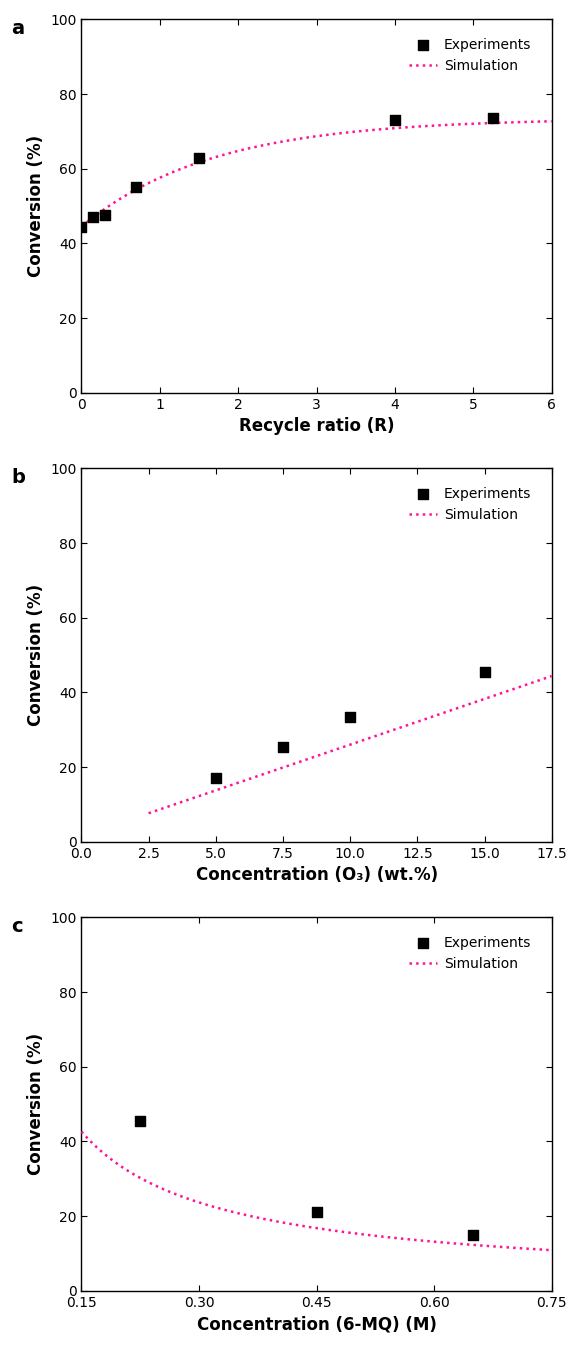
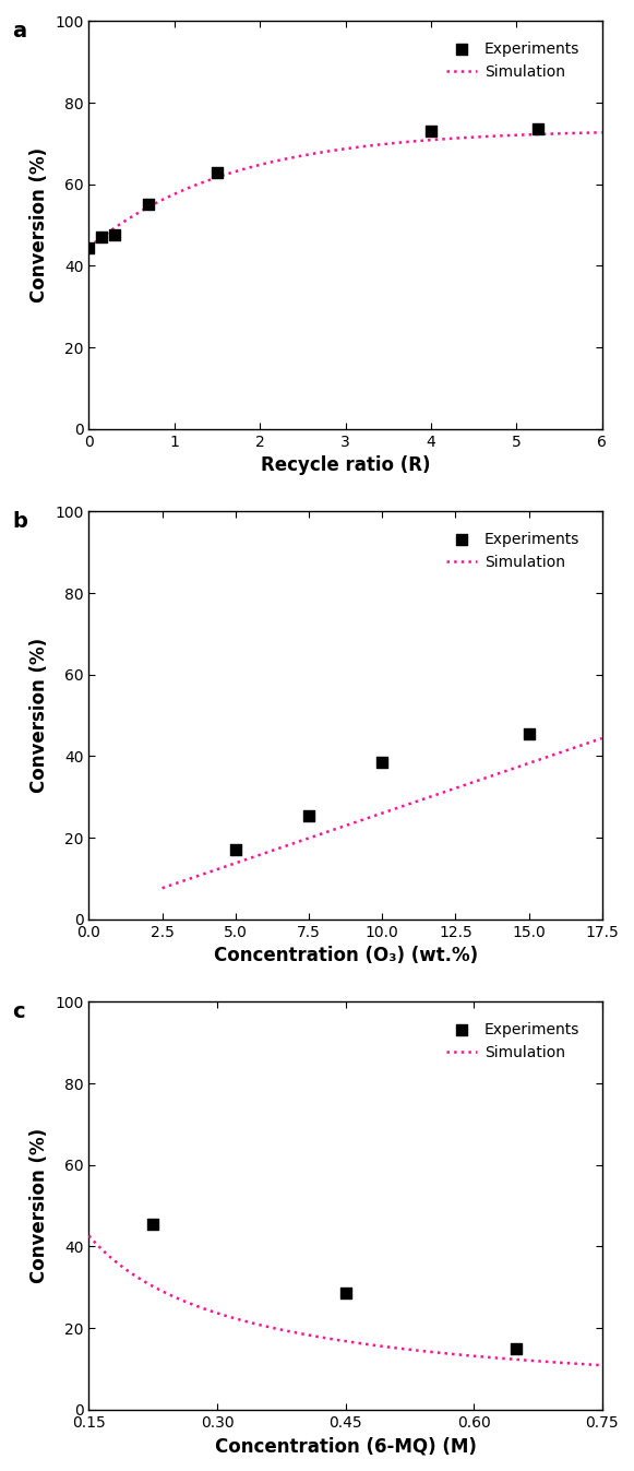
Experiments/10.0: 33.5 -> 38.5
Experiments/0.45: 21.0 -> 28.5
